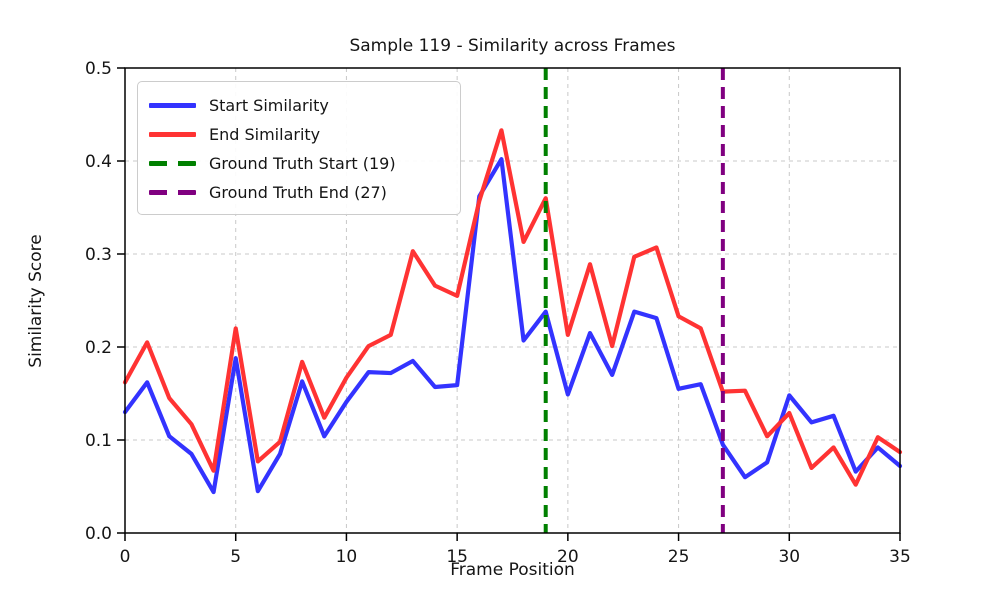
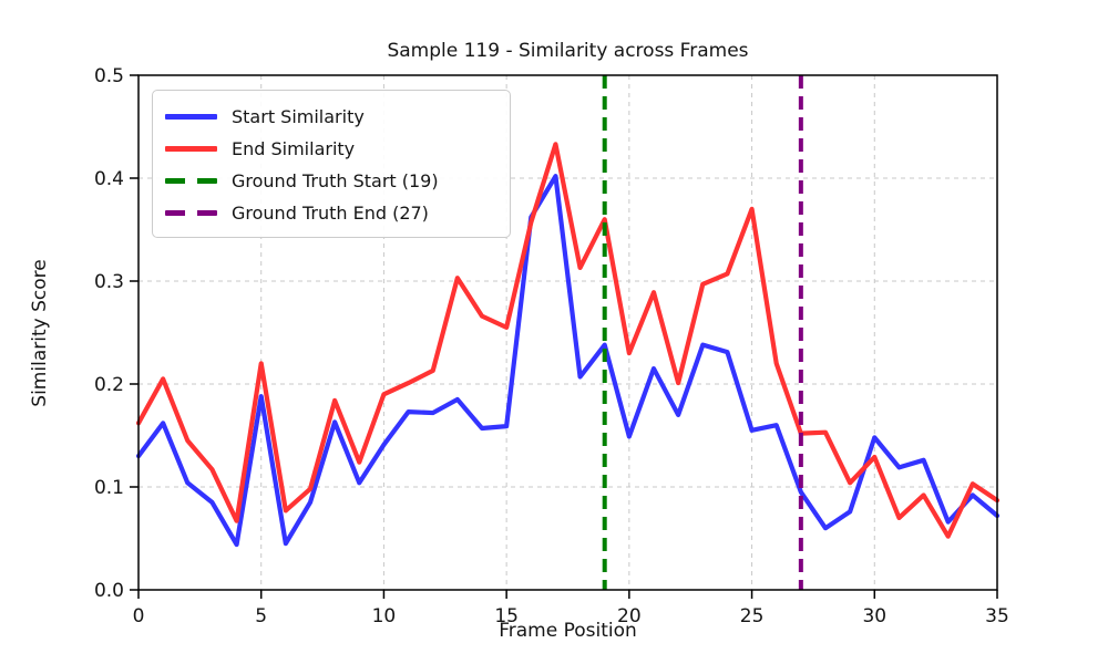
End Similarity/10: 0.17 -> 0.19
End Similarity/20: 0.21 -> 0.23
End Similarity/25: 0.23 -> 0.37
